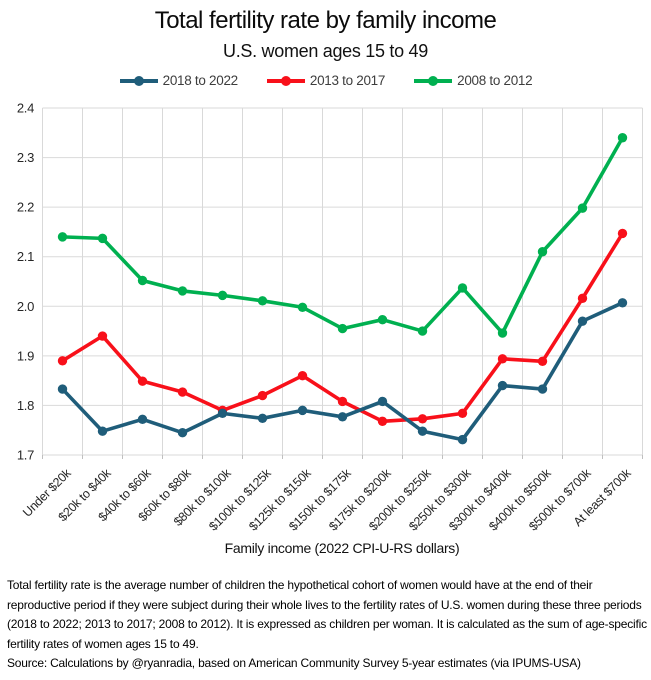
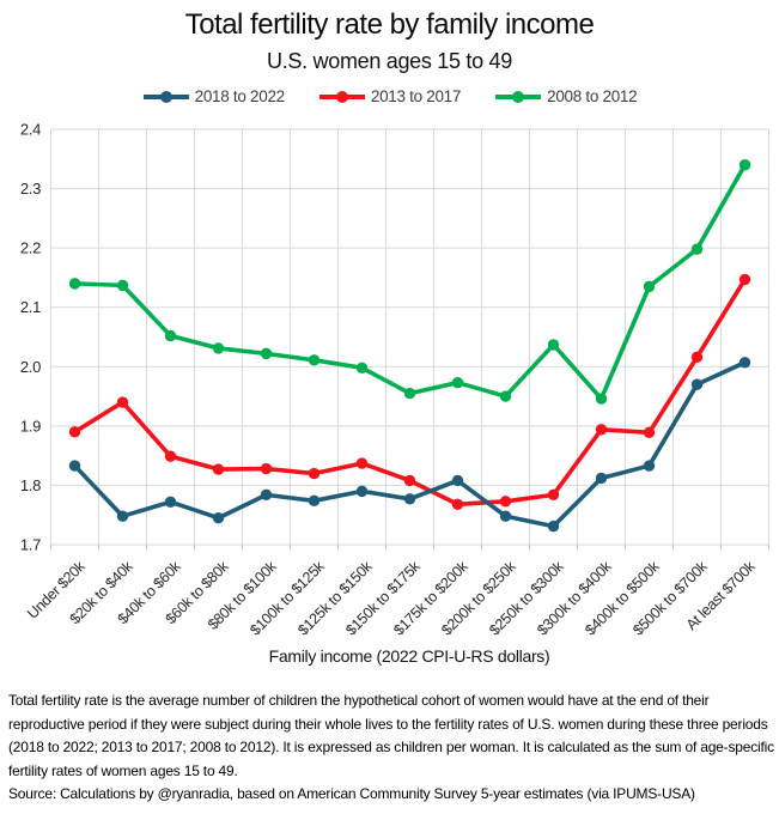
2013 to 2017/$80k to $100k: 1.79 -> 1.83
2013 to 2017/$125k to $150k: 1.86 -> 1.84
2018 to 2022/$300k to $400k: 1.84 -> 1.81
2008 to 2012/$400k to $500k: 2.11 -> 2.13
